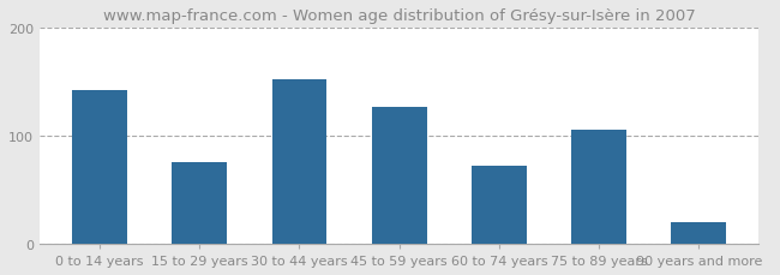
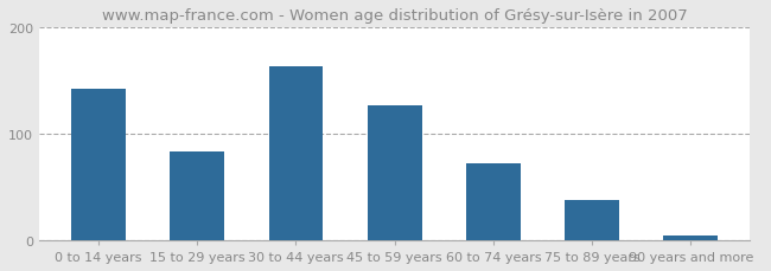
15 to 29 years: 76 -> 83
30 to 44 years: 152 -> 163
75 to 89 years: 106 -> 38
90 years and more: 20 -> 5
